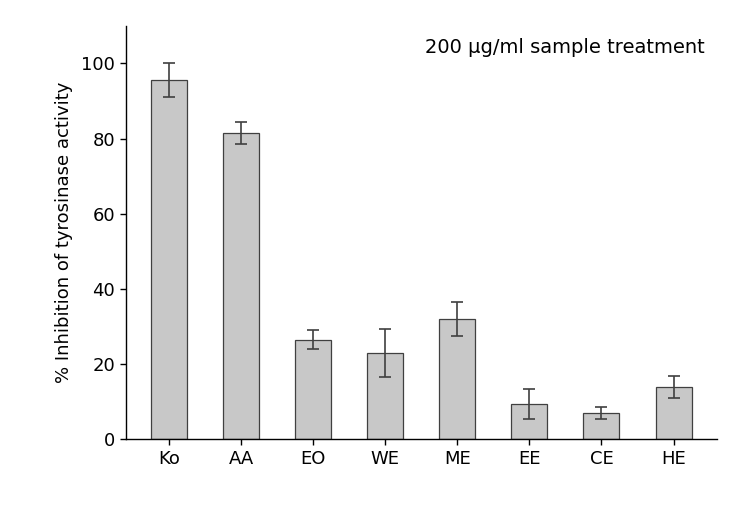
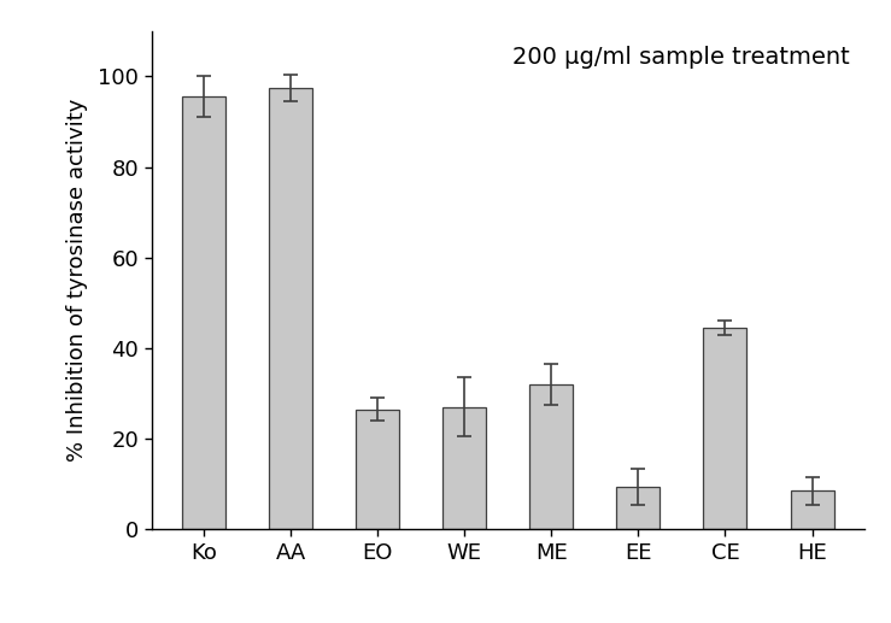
AA: 81.5 -> 97.5
WE: 23.0 -> 27.0
CE: 7.0 -> 44.5
HE: 14.0 -> 8.5
